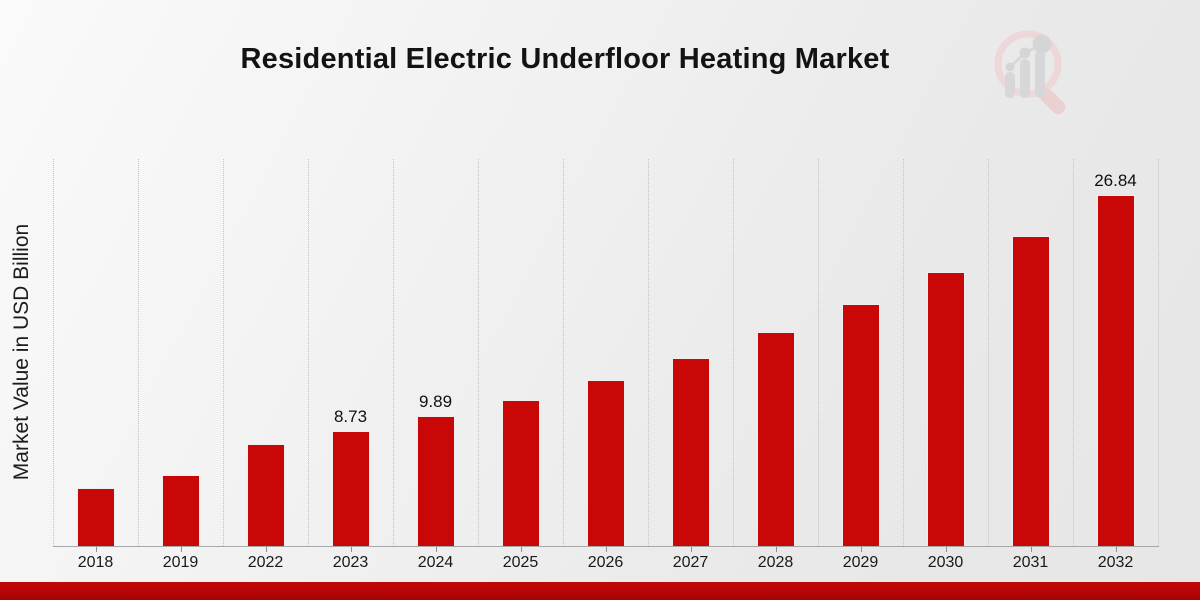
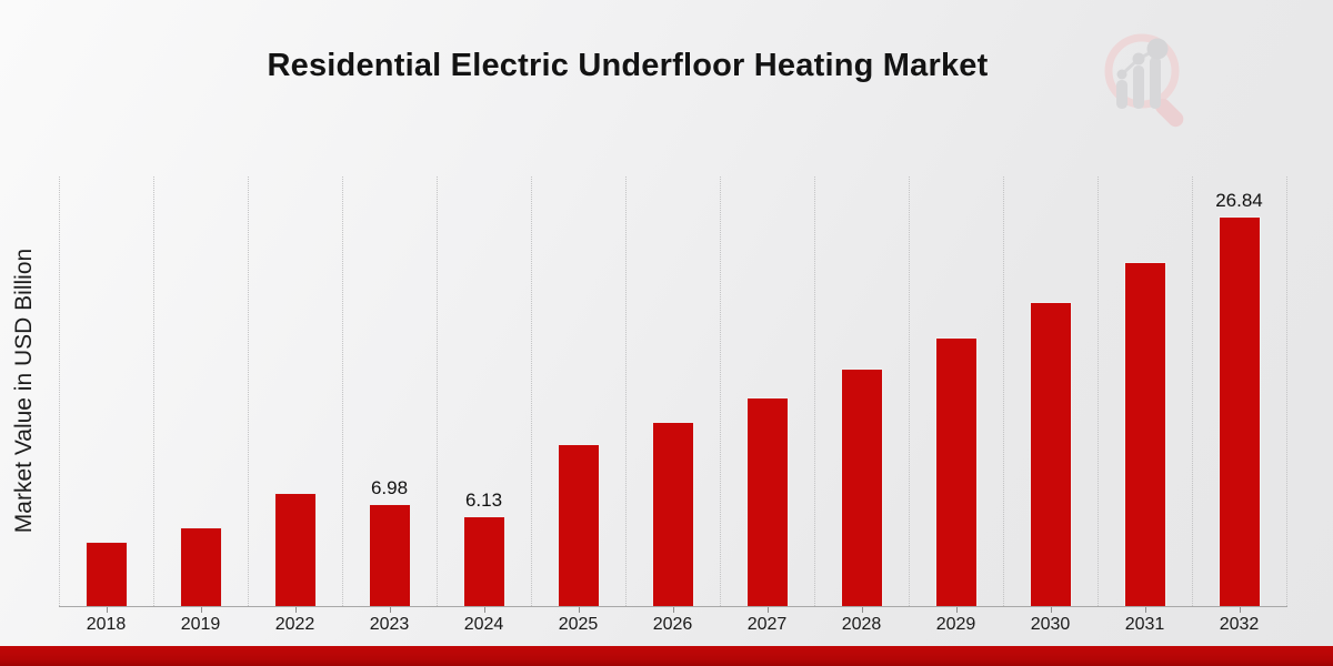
2023: 8.73 -> 6.98
2024: 9.89 -> 6.13
